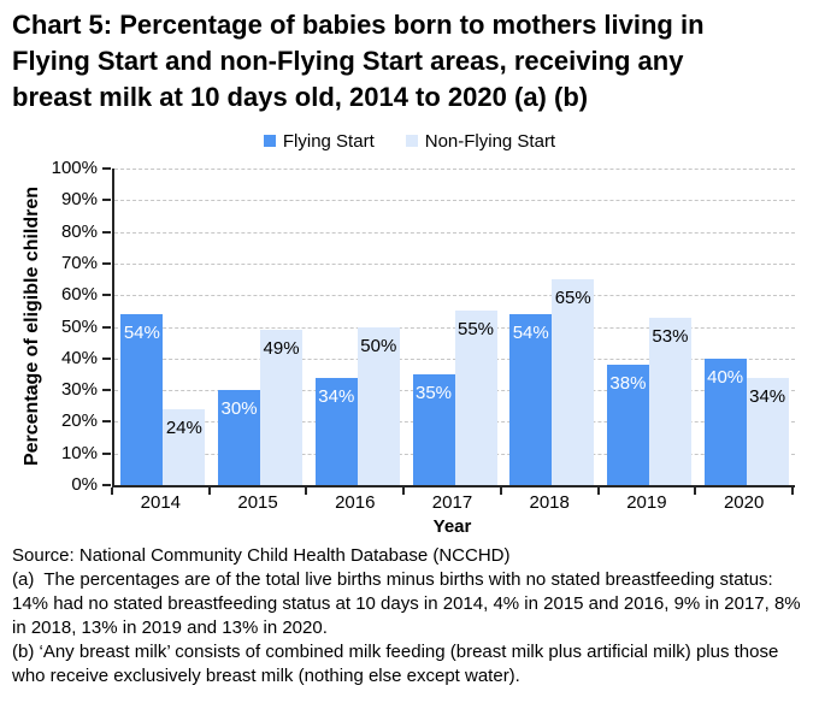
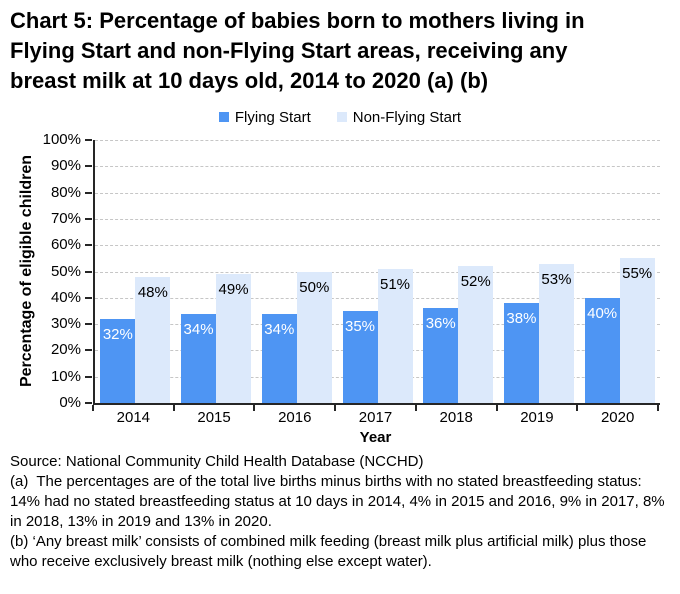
Flying Start/2014: 54% -> 32%
Non-Flying Start/2014: 24% -> 48%
Flying Start/2015: 30% -> 34%
Non-Flying Start/2017: 55% -> 51%
Flying Start/2018: 54% -> 36%
Non-Flying Start/2018: 65% -> 52%
Non-Flying Start/2020: 34% -> 55%
